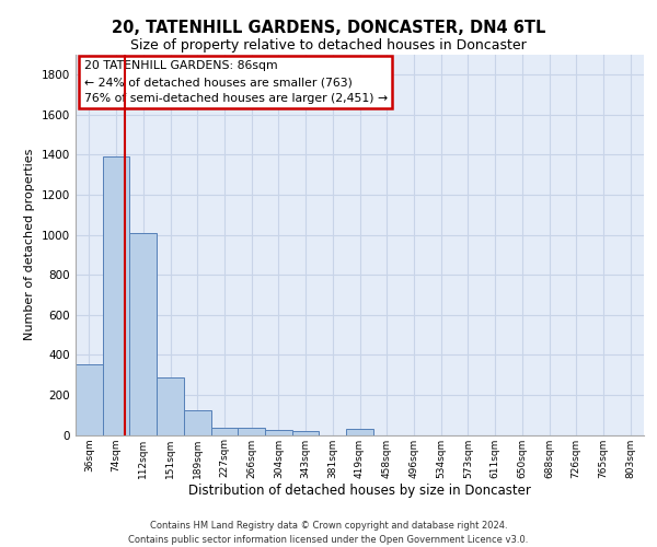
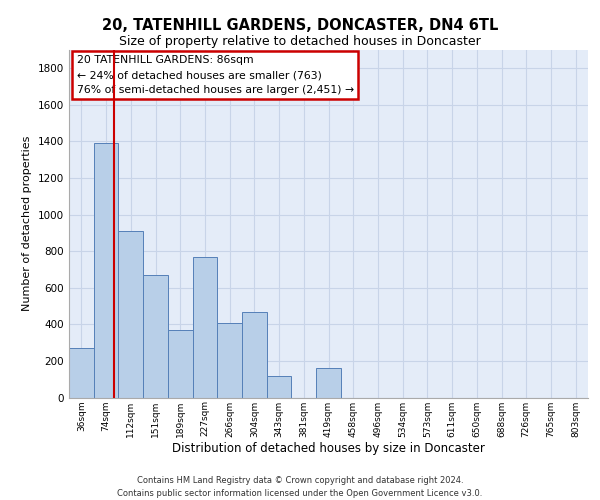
36sqm: 360 -> 270
112sqm: 1010 -> 910
151sqm: 280 -> 670
189sqm: 120 -> 370
227sqm: 40 -> 770
266sqm: 40 -> 410
304sqm: 20 -> 470
343sqm: 20 -> 120
419sqm: 30 -> 160
